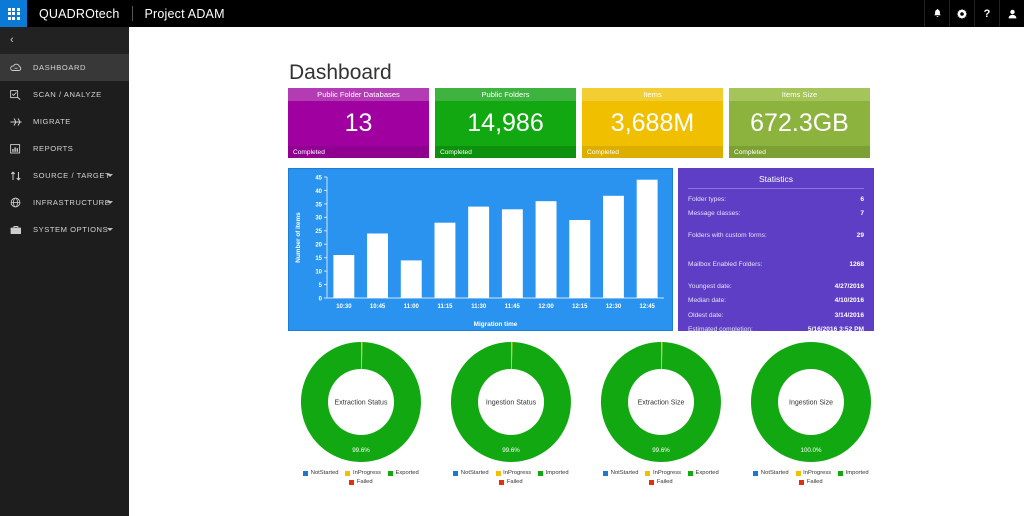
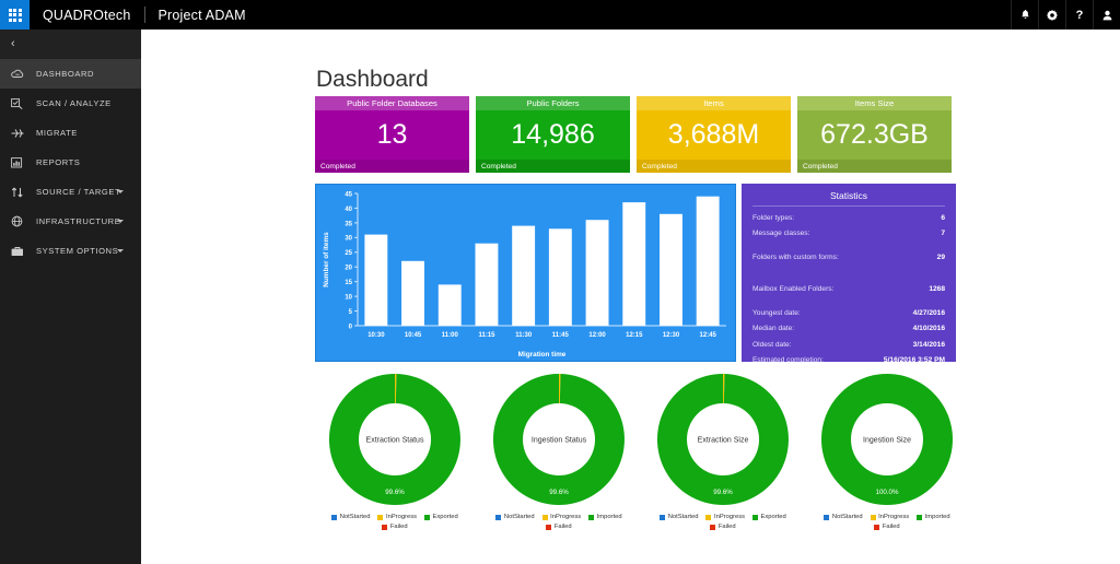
10:30: 16 -> 31
10:45: 24 -> 22
12:15: 29 -> 42
